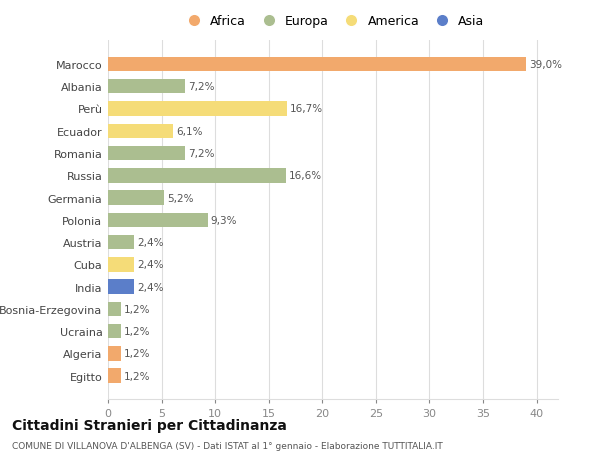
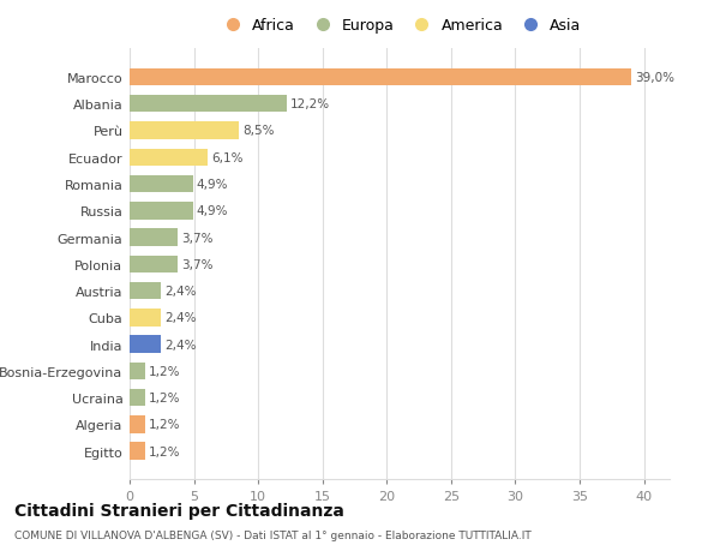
Albania: 7,2% -> 12,2%
Perù: 16,7% -> 8,5%
Romania: 7,2% -> 4,9%
Russia: 16,6% -> 4,9%
Germania: 5,2% -> 3,7%
Polonia: 9,3% -> 3,7%
